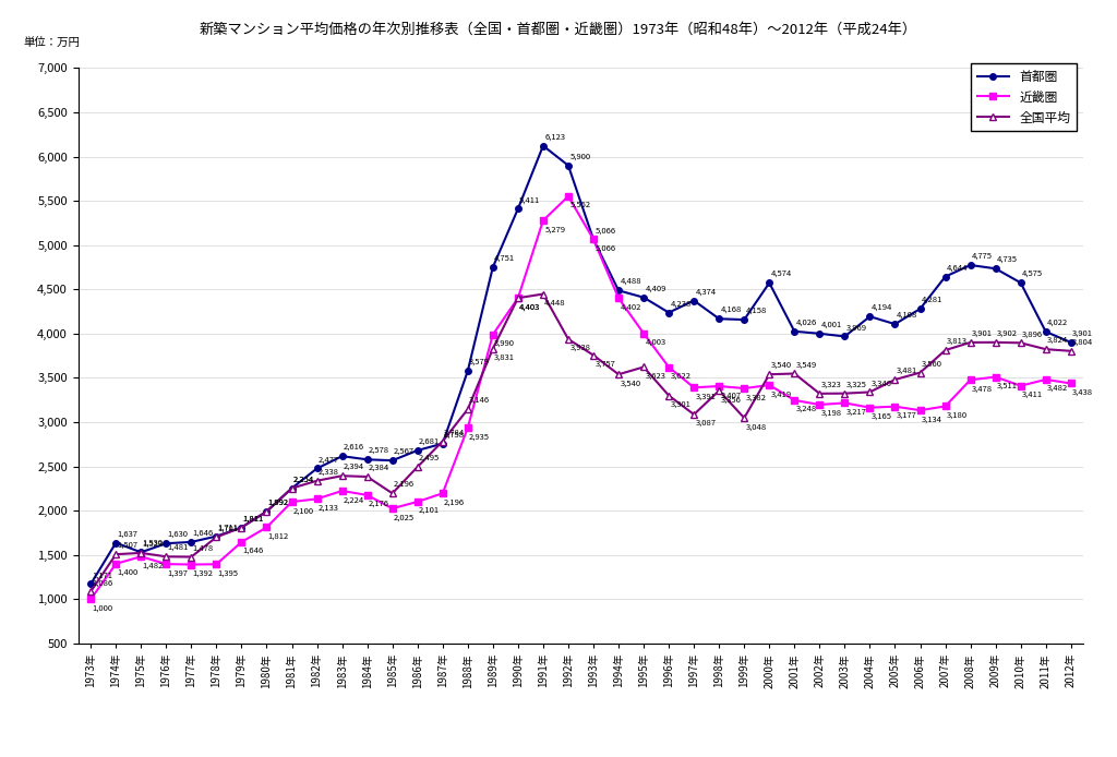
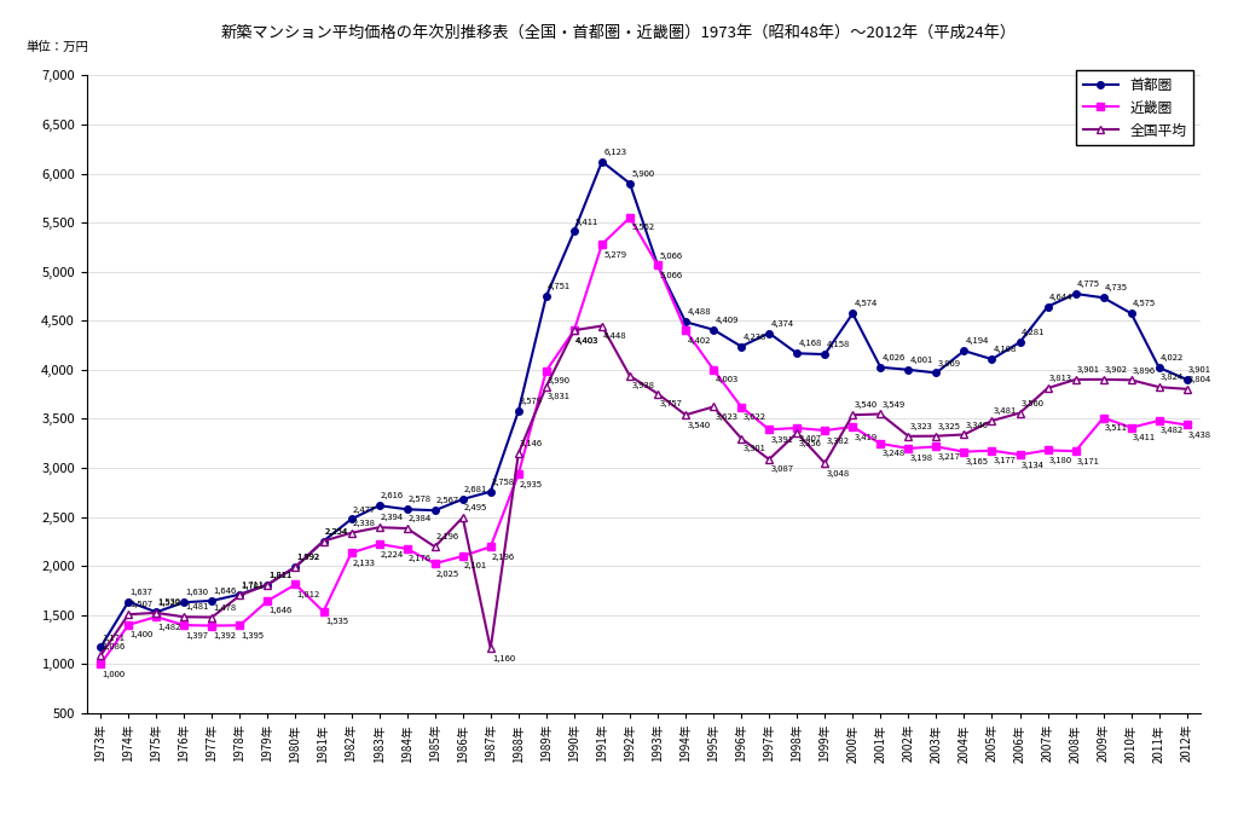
近畿圏/1981年: 2,100 -> 1,535
全国平均/1987年: 2,780 -> 1,160
近畿圏/2008年: 3,478 -> 3,171
